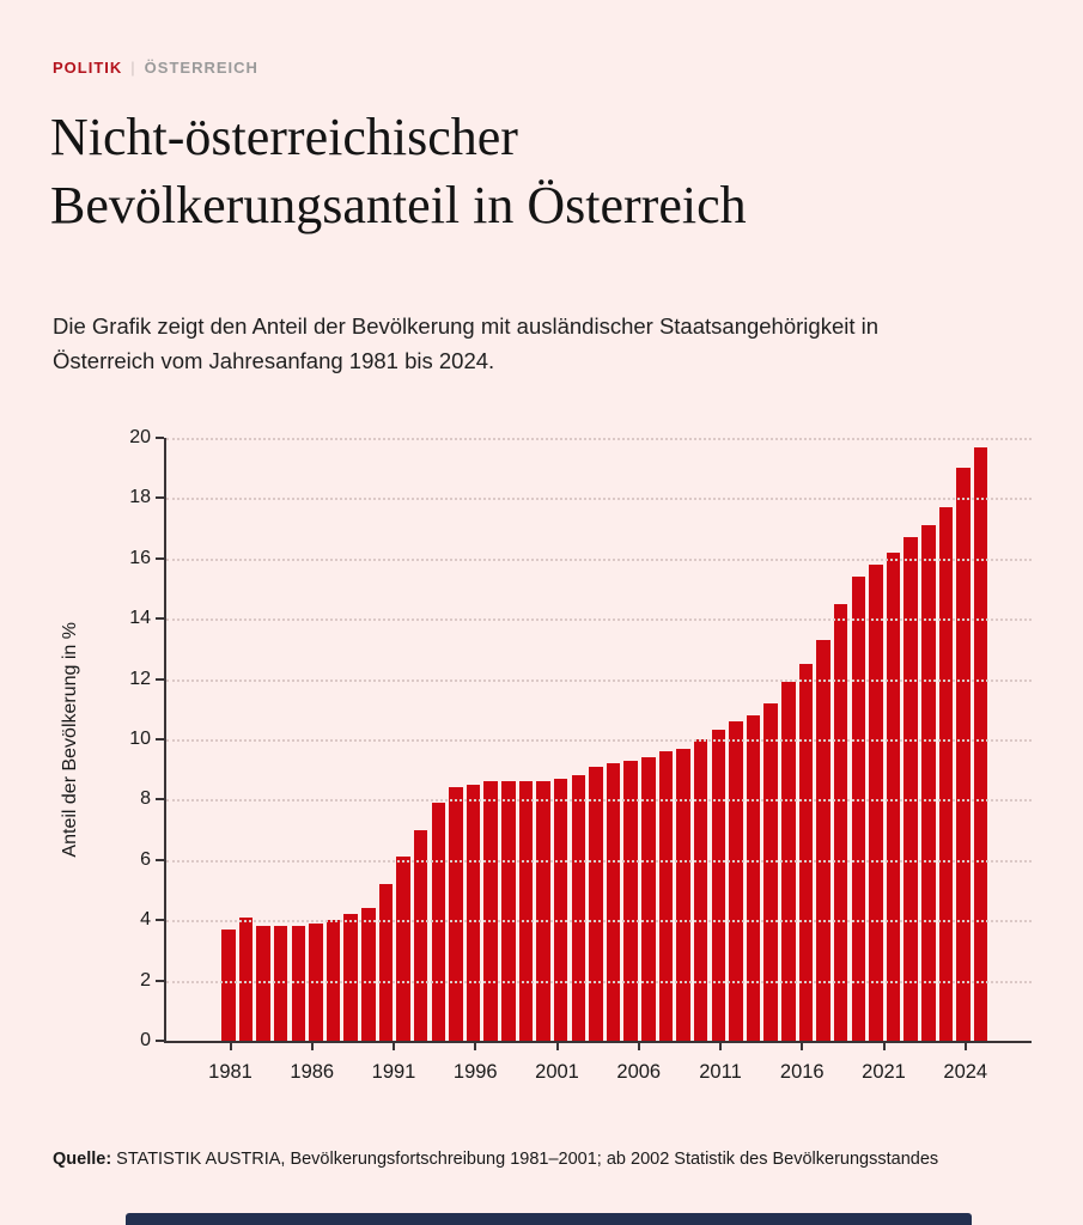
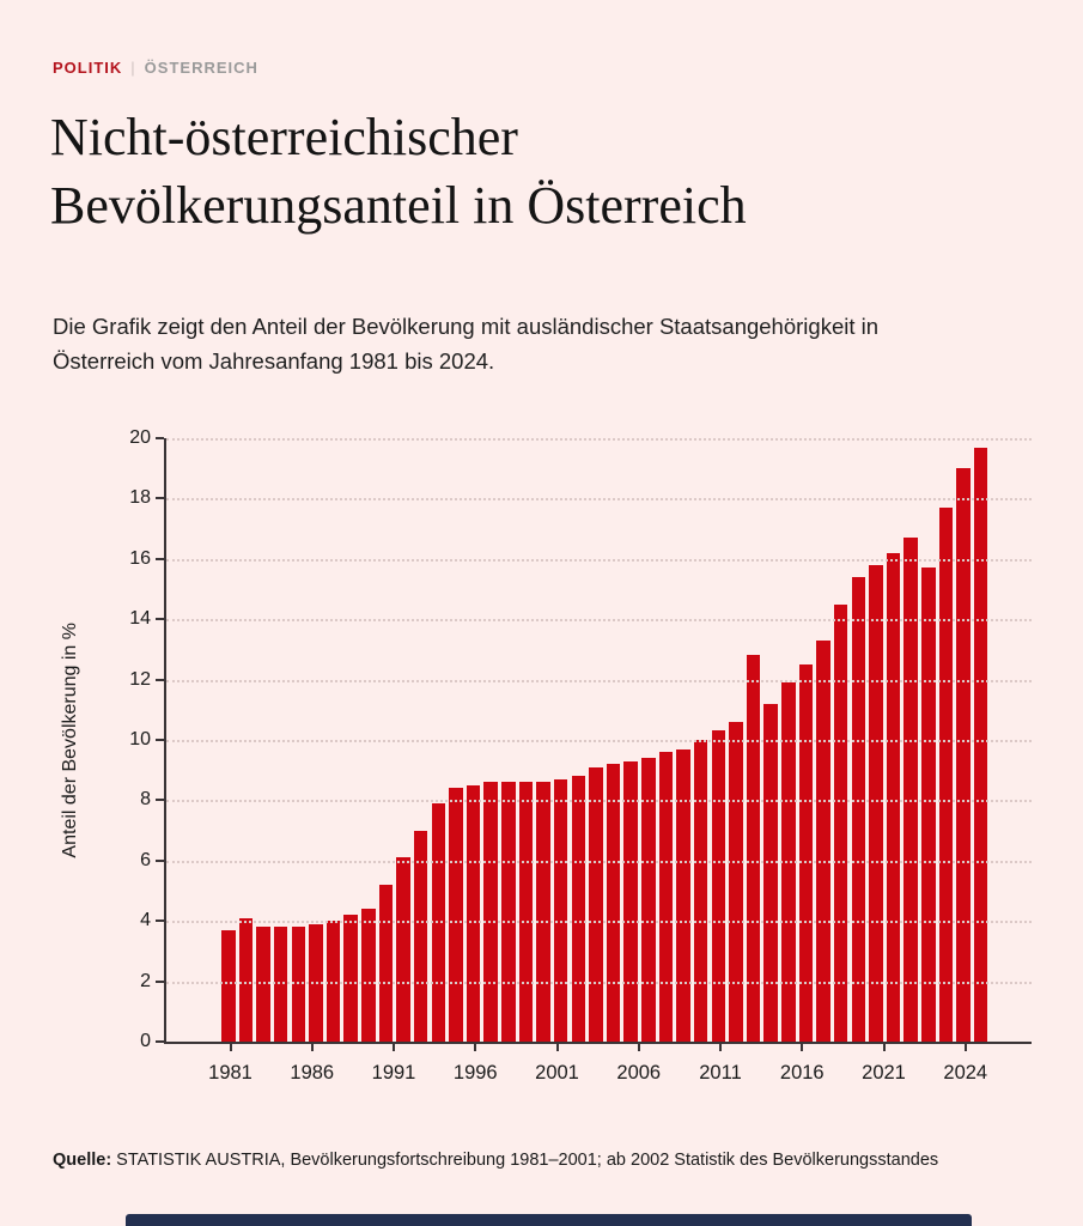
2011: 10.8 -> 12.8
2021: 17.1 -> 15.7
